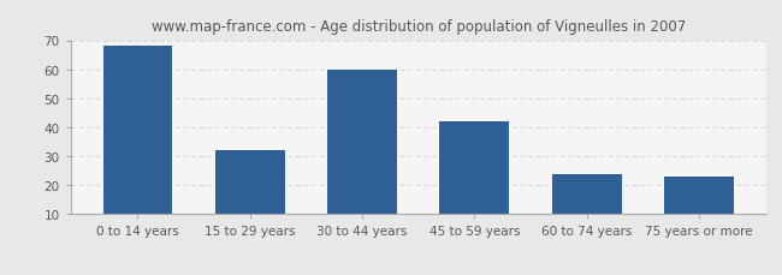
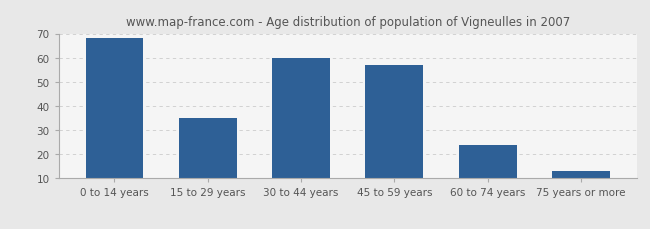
15 to 29 years: 32 -> 35
45 to 59 years: 42 -> 57
75 years or more: 23 -> 13
